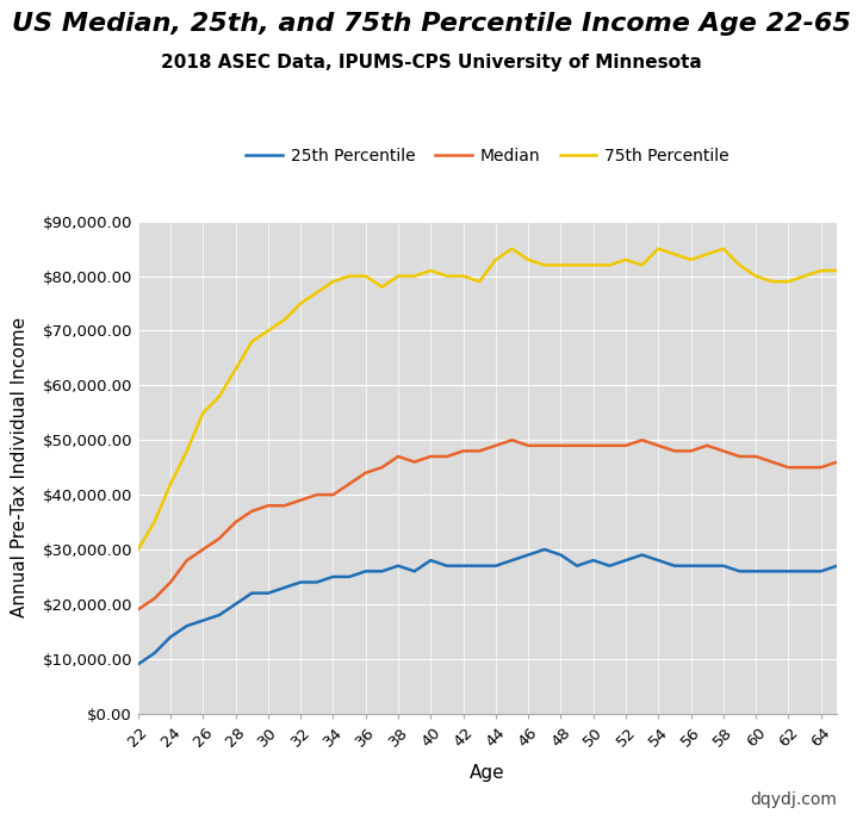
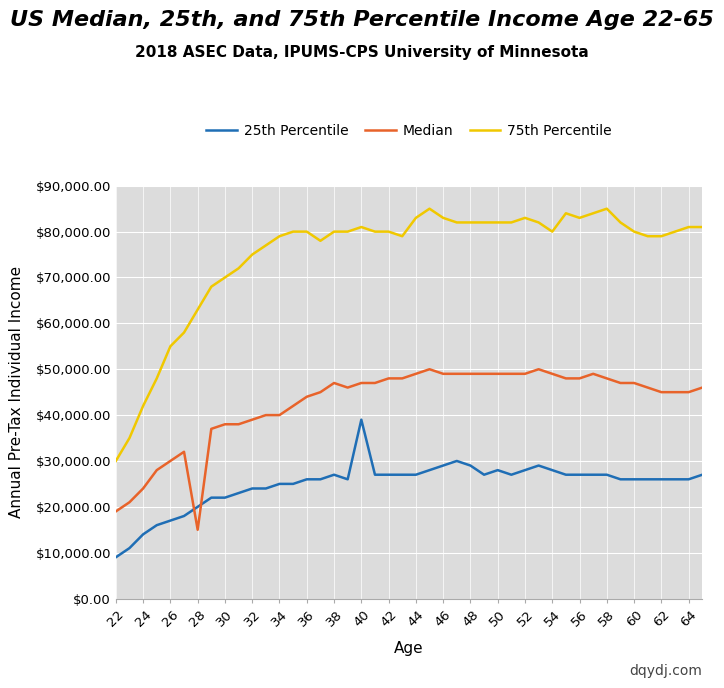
Median/28: $35,000 -> $15,000
25th Percentile/40: $28,000 -> $39,000
75th Percentile/54: $85,000 -> $80,000
